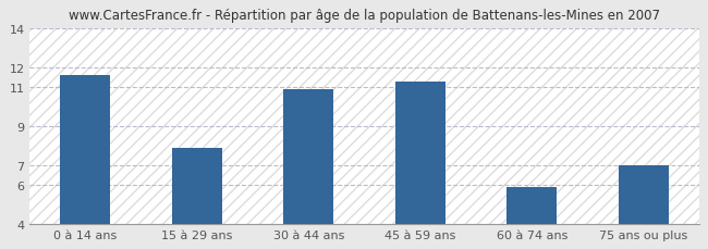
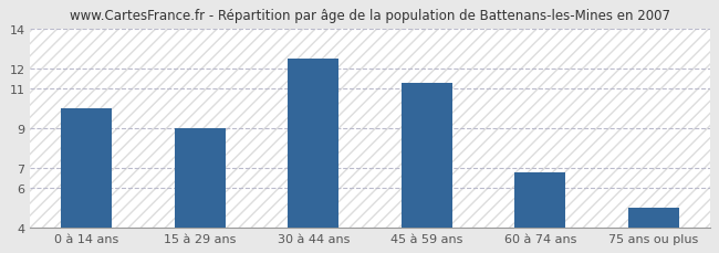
0 à 14 ans: 11.6 -> 10.0
15 à 29 ans: 7.9 -> 9.0
30 à 44 ans: 10.9 -> 12.5
60 à 74 ans: 5.9 -> 6.8
75 ans ou plus: 7.0 -> 5.0
